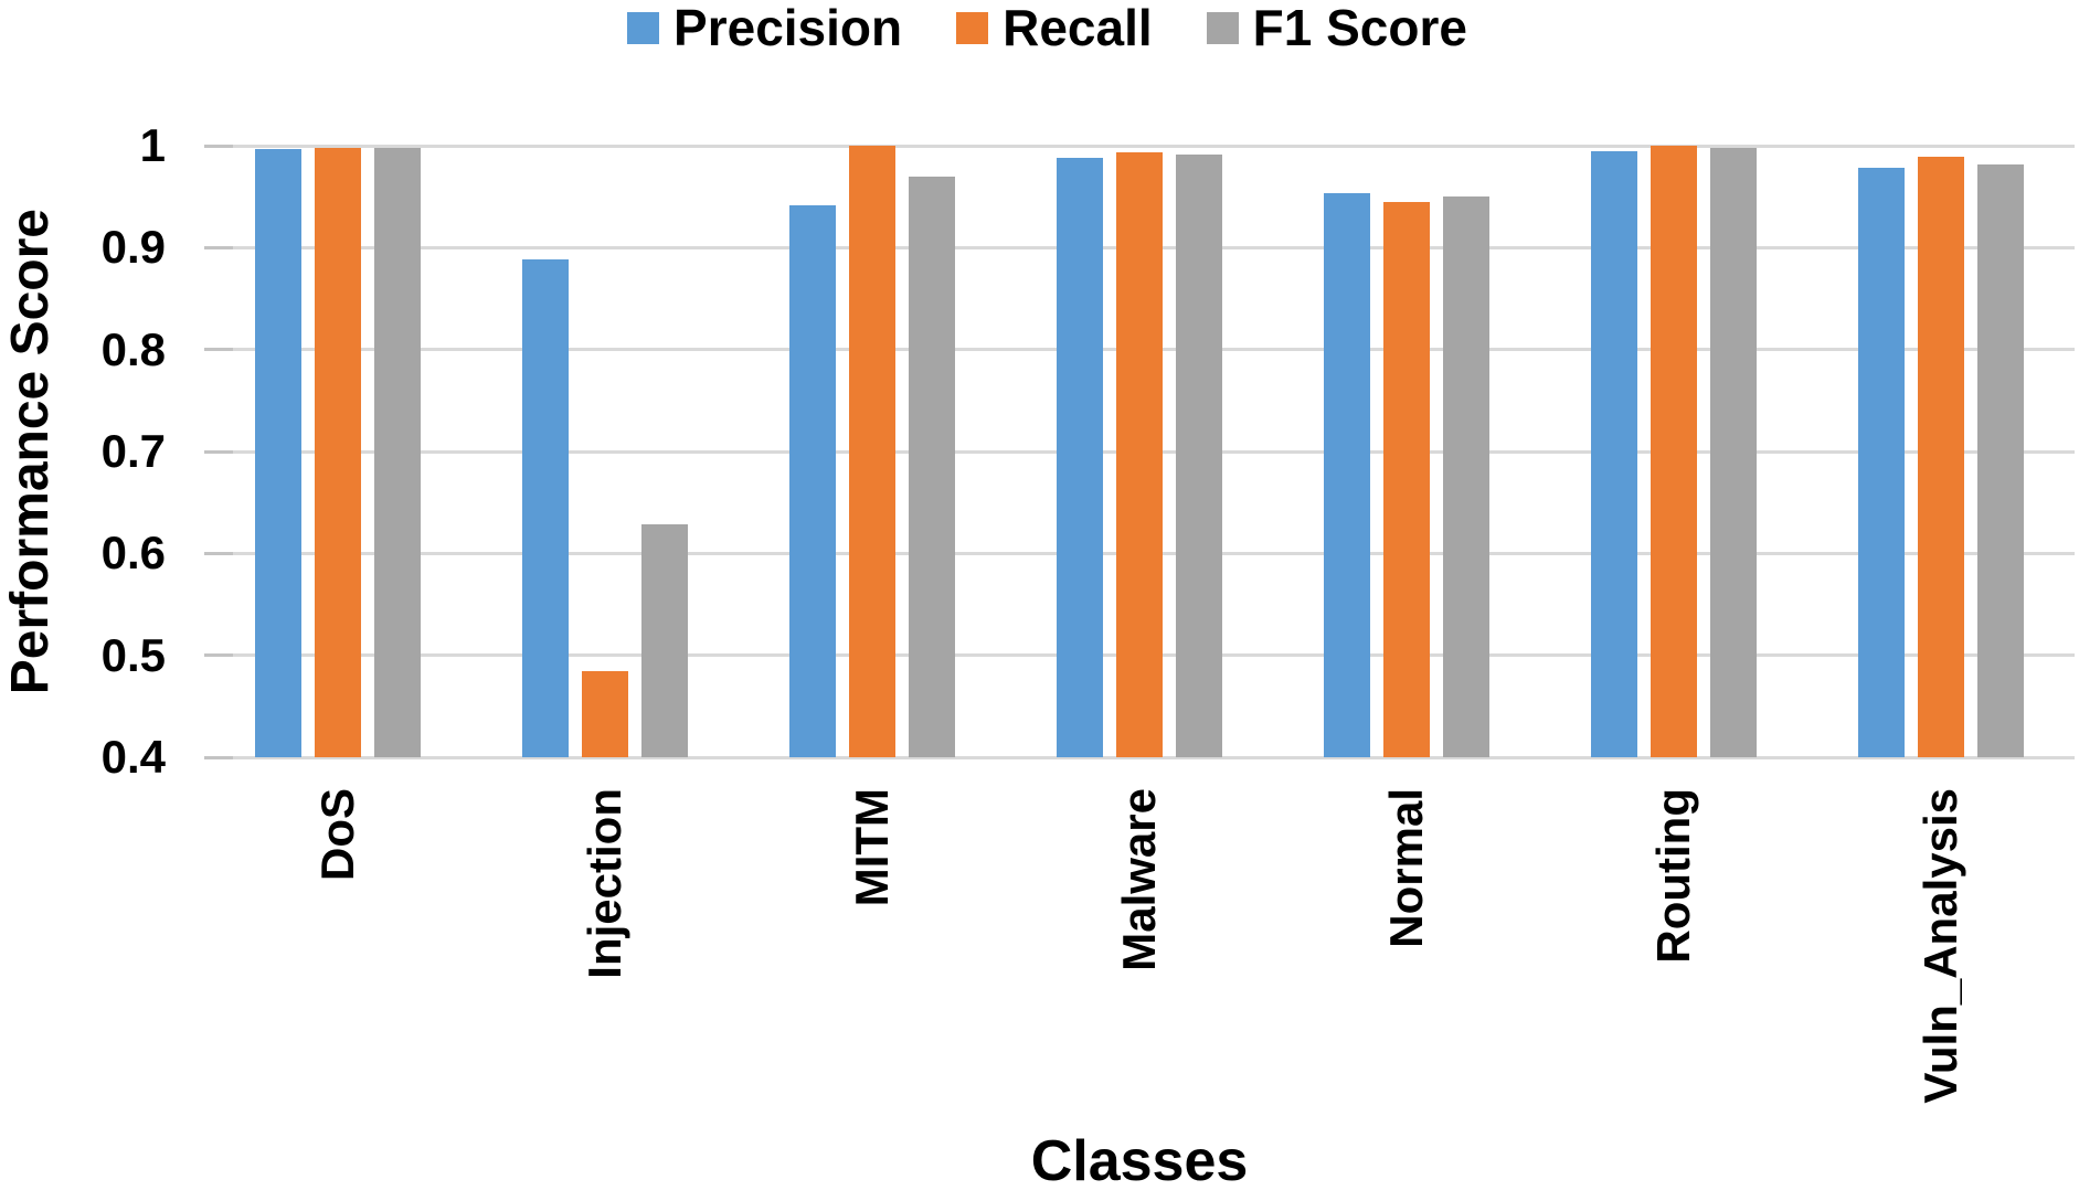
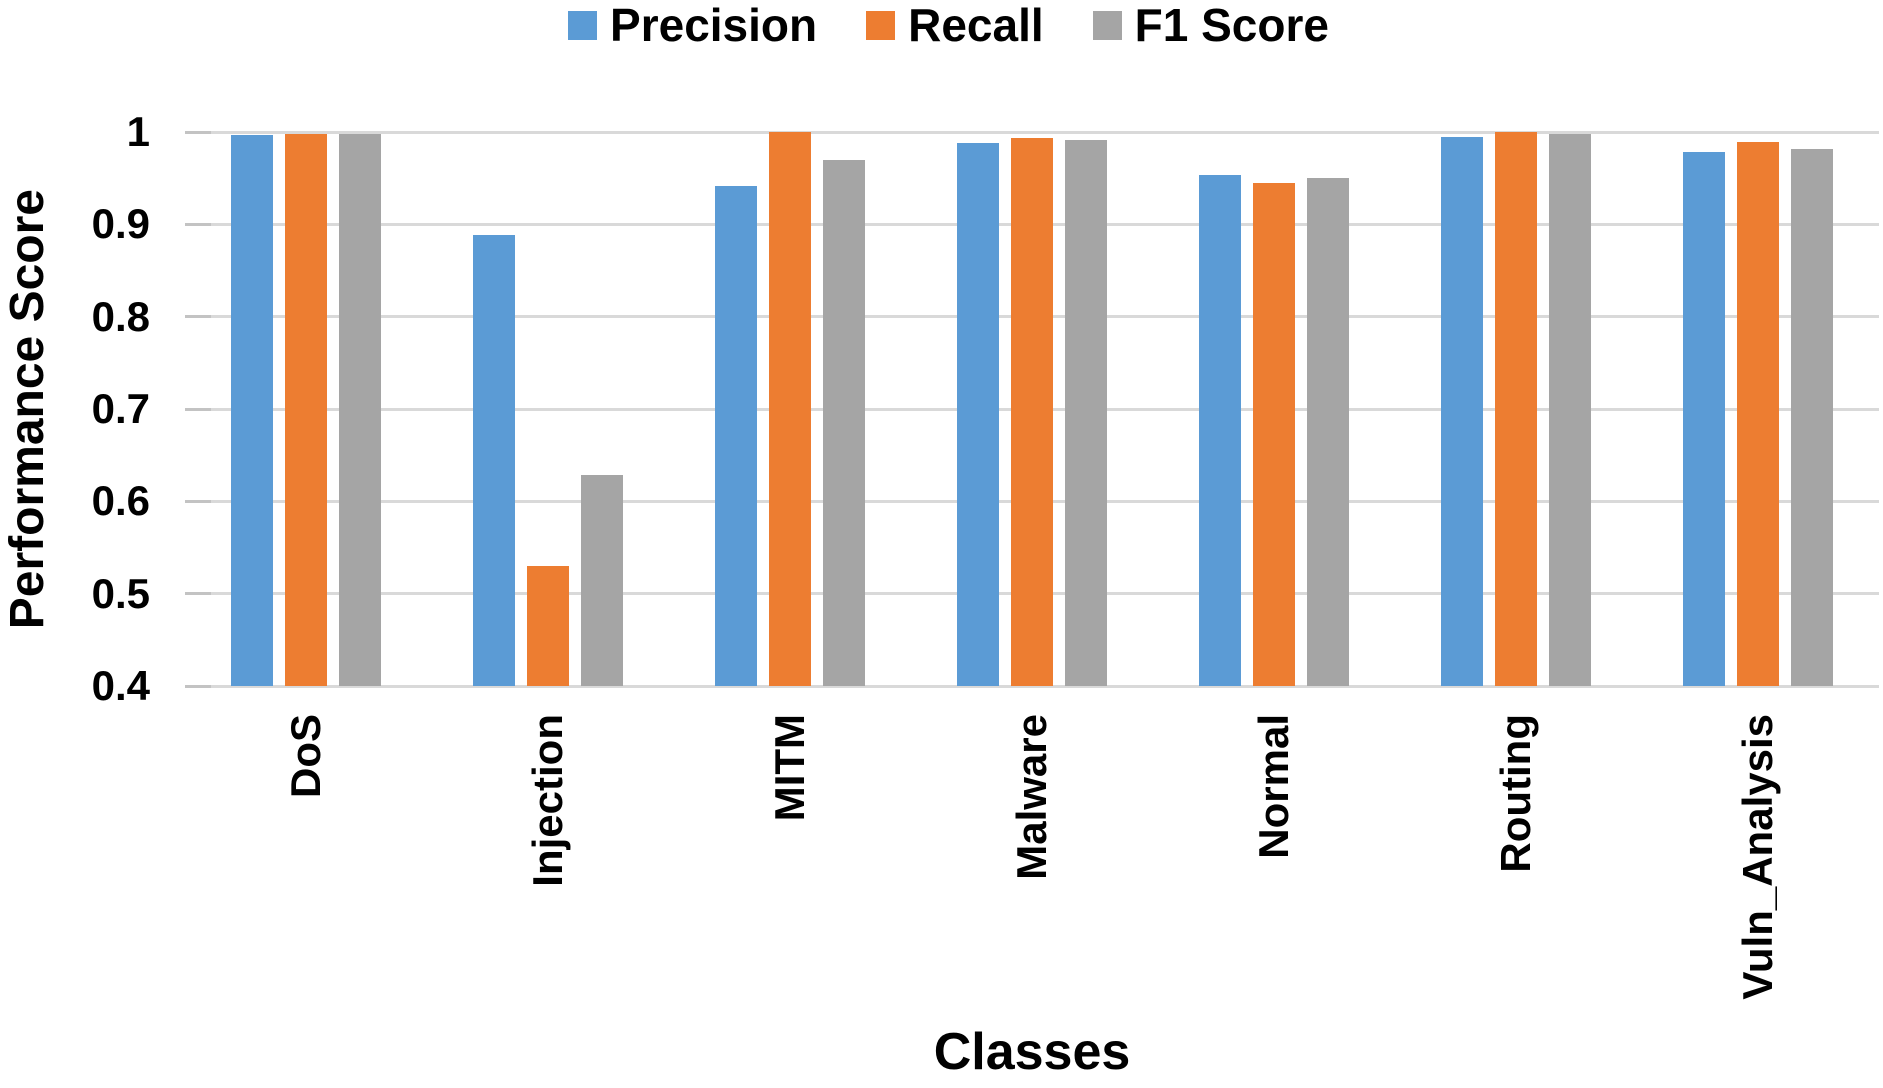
Recall/Injection: 0.48 -> 0.53
